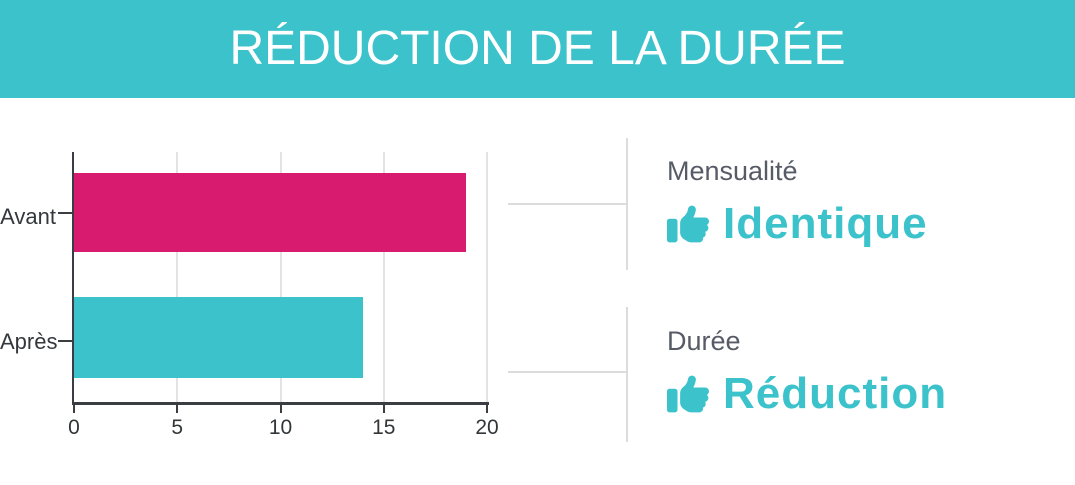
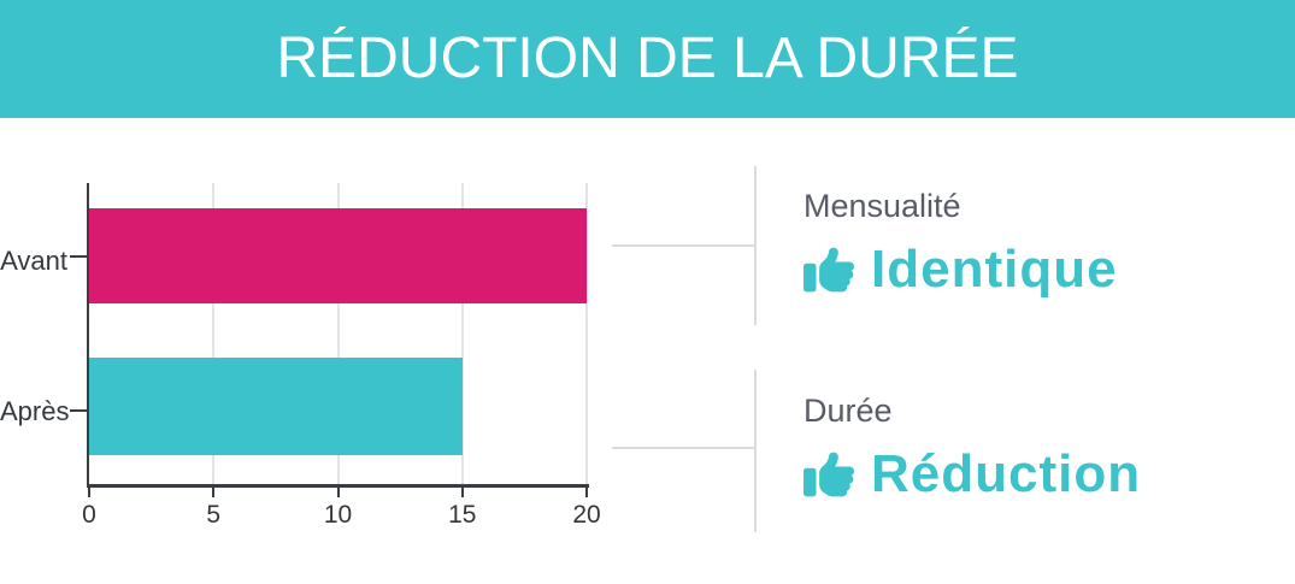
Avant: 19 -> 20
Après: 14 -> 15
